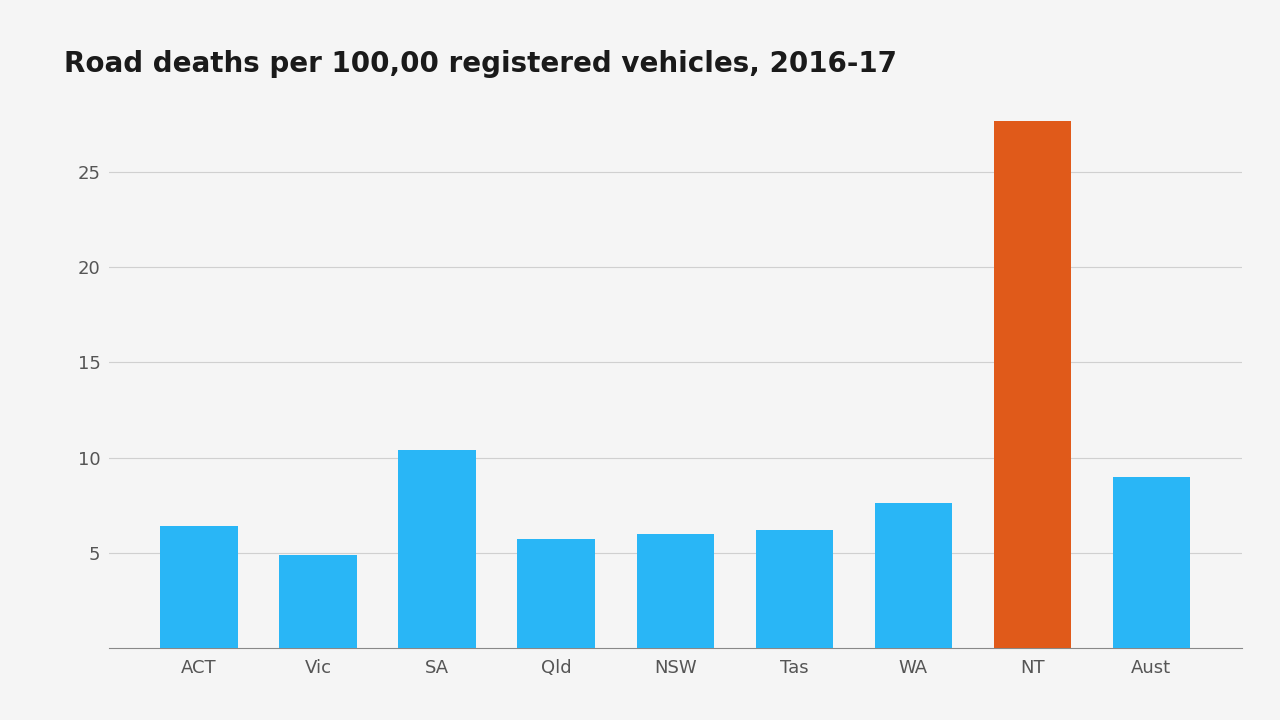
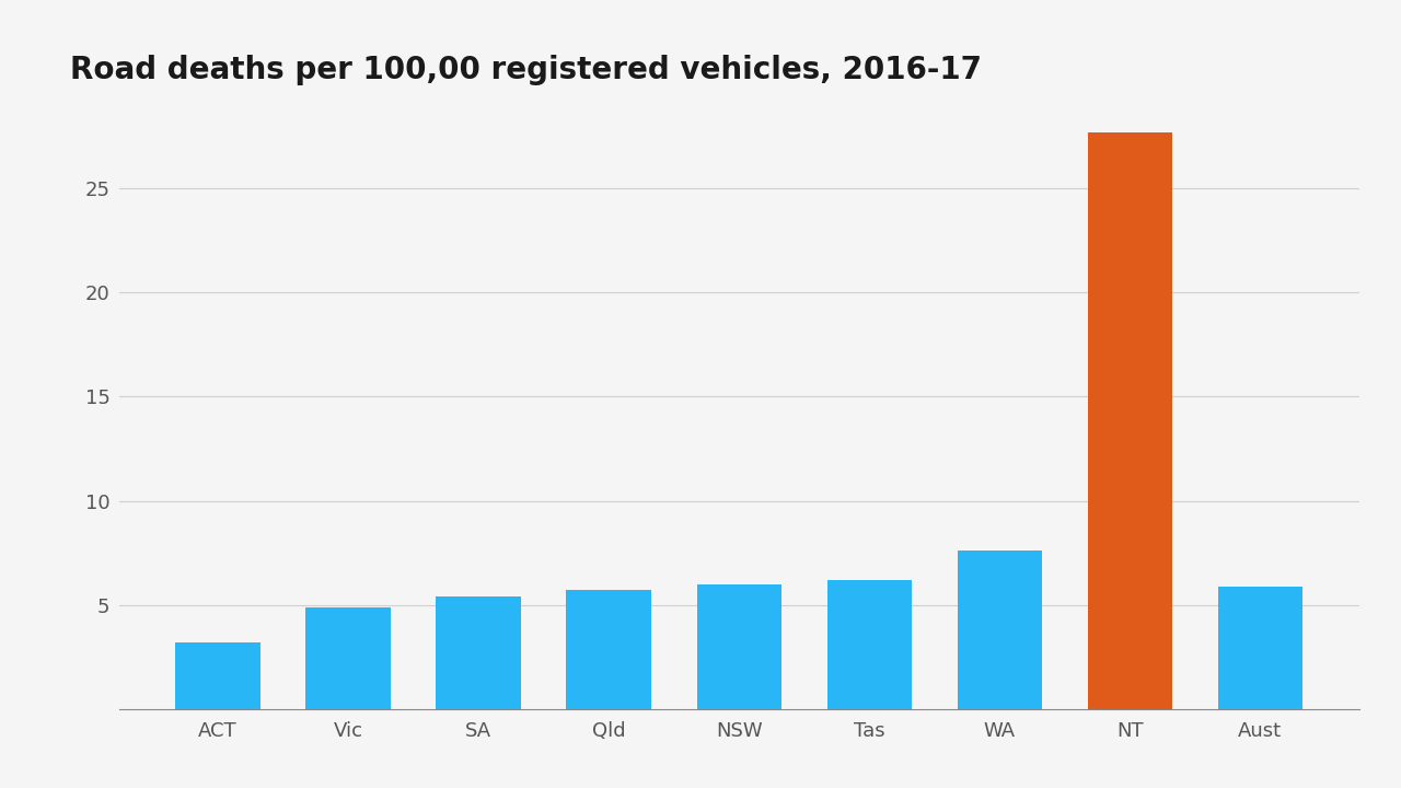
ACT: 6.4 -> 3.2
SA: 10.4 -> 5.4
Aust: 9.0 -> 5.9
